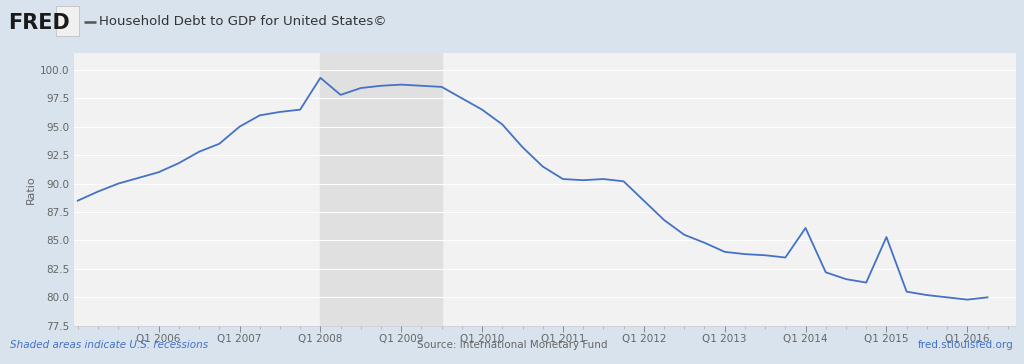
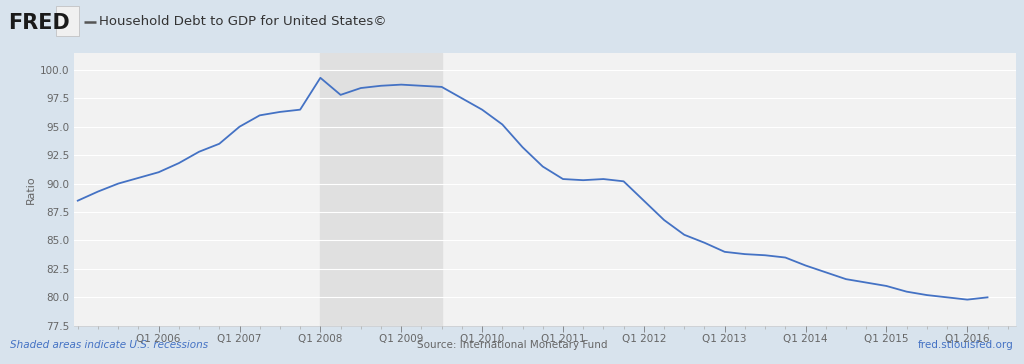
Q1 2014: 86.1 -> 82.8
Q1 2015: 85.3 -> 81.0
